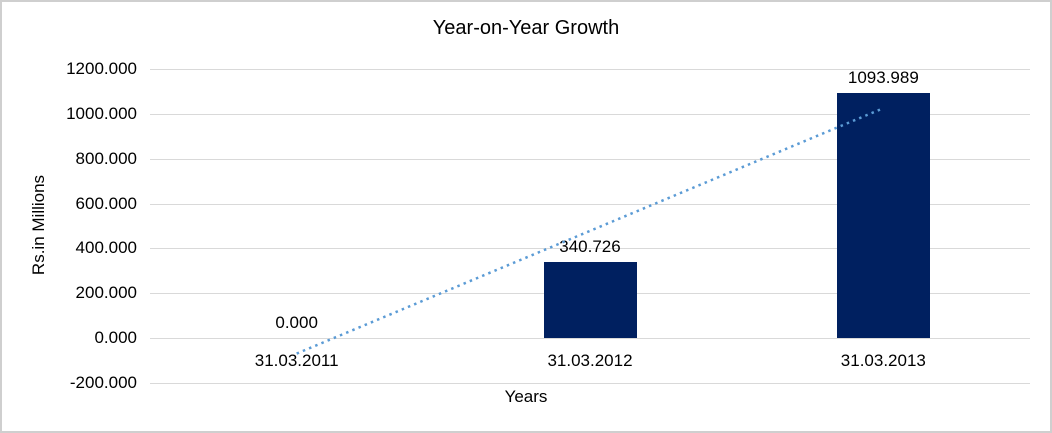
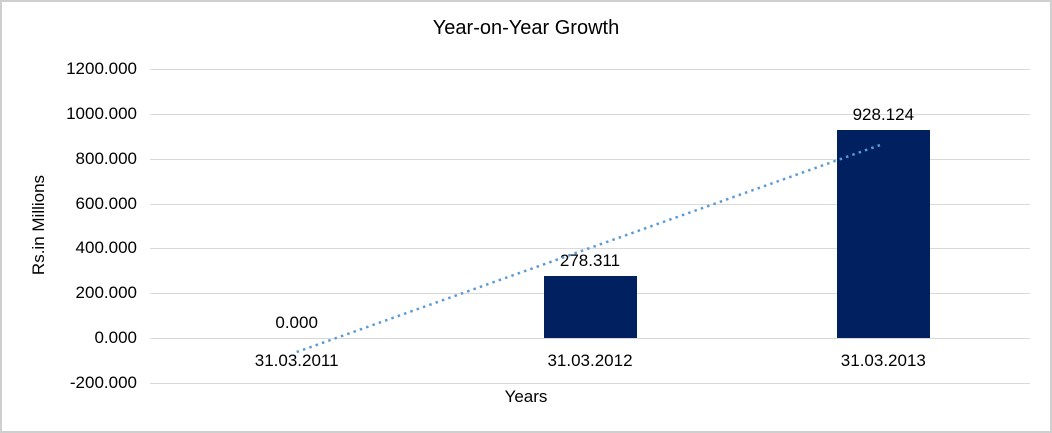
31.03.2012: 340.726 -> 278.311
31.03.2013: 1093.989 -> 928.124
